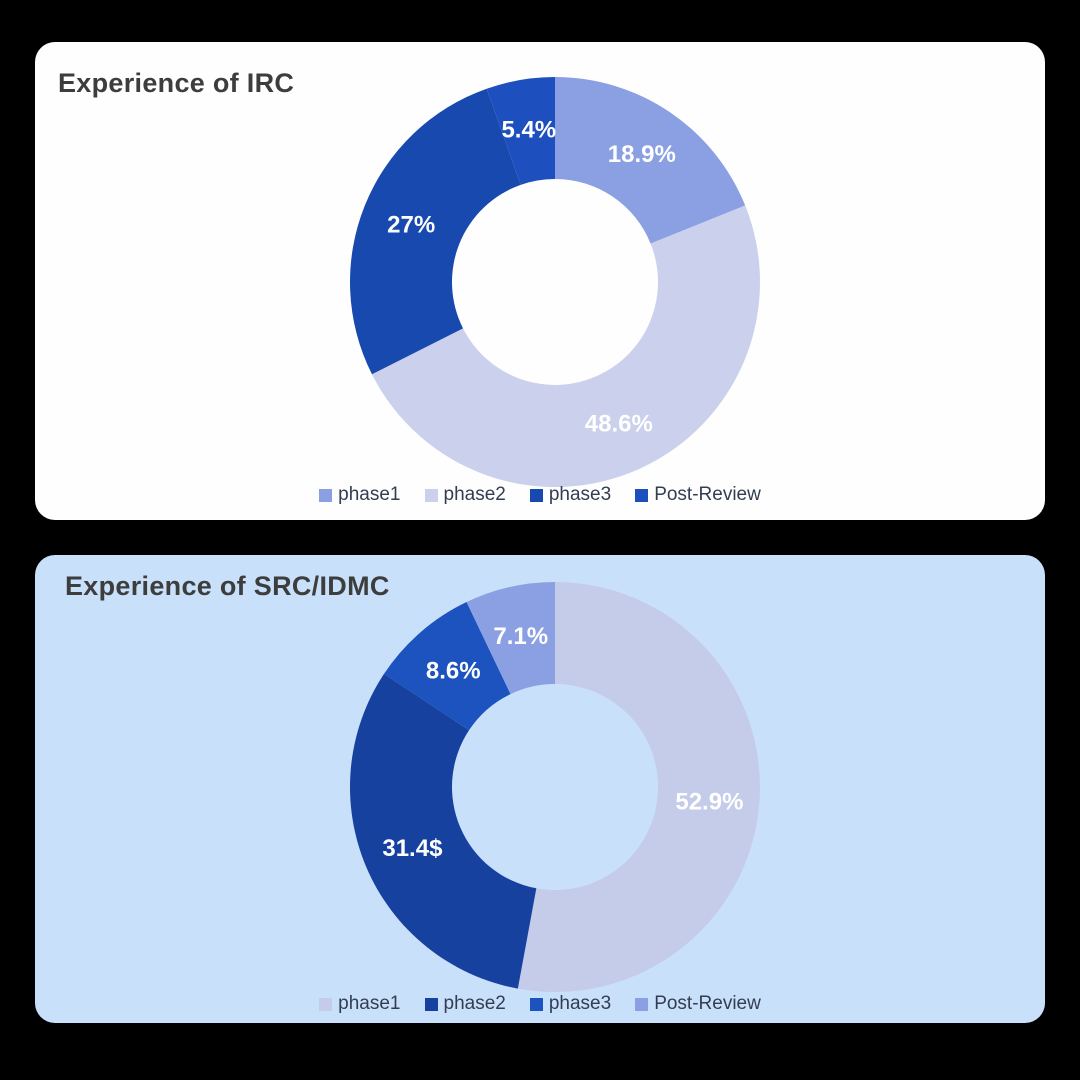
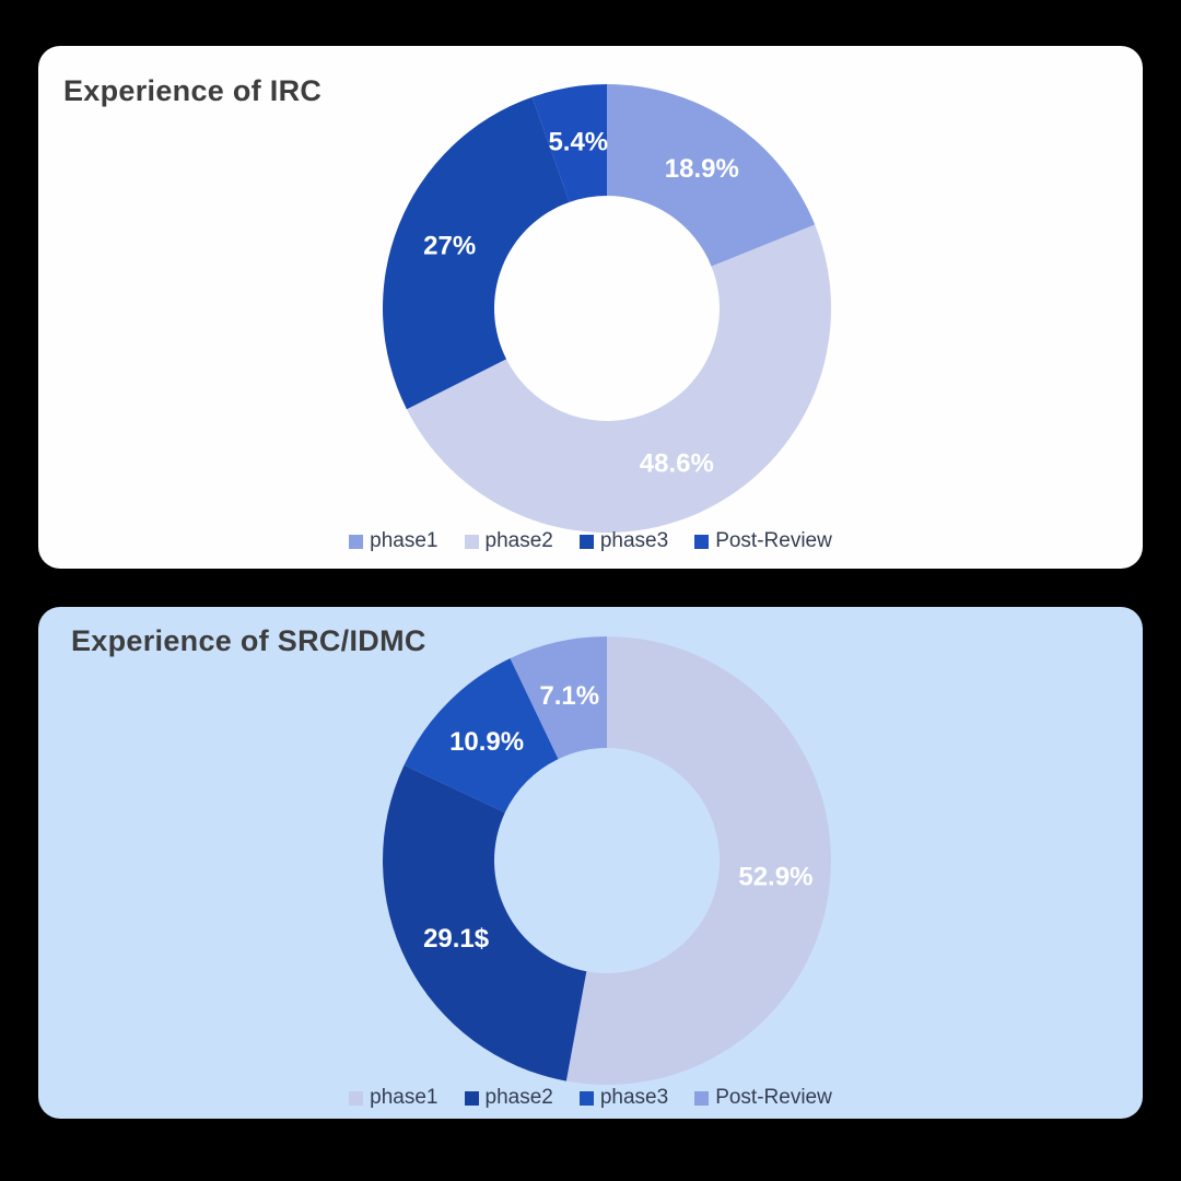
Experience of SRC/IDMC/phase2: 31.4 -> 29.1
Experience of SRC/IDMC/phase3: 8.6% -> 10.9%
